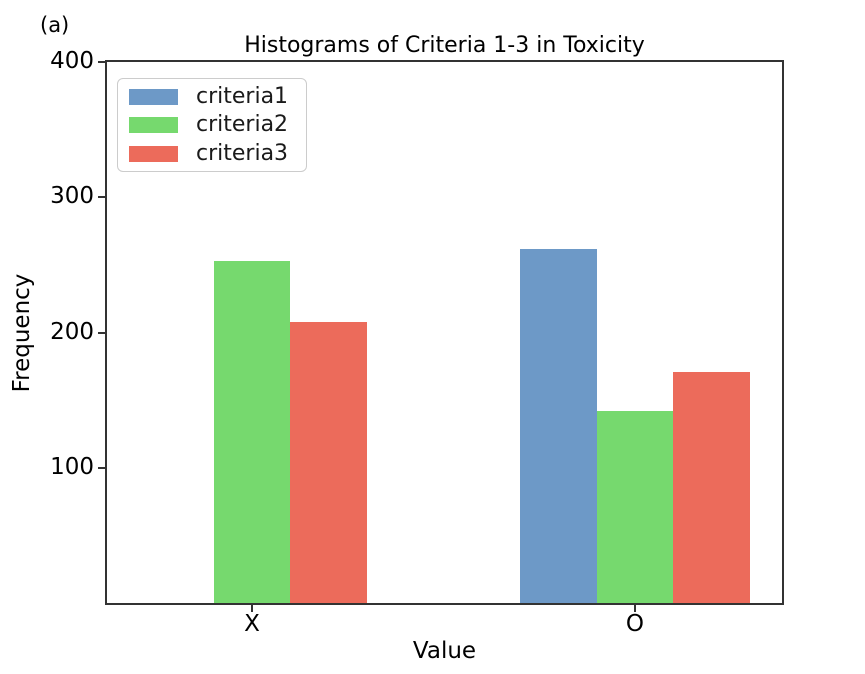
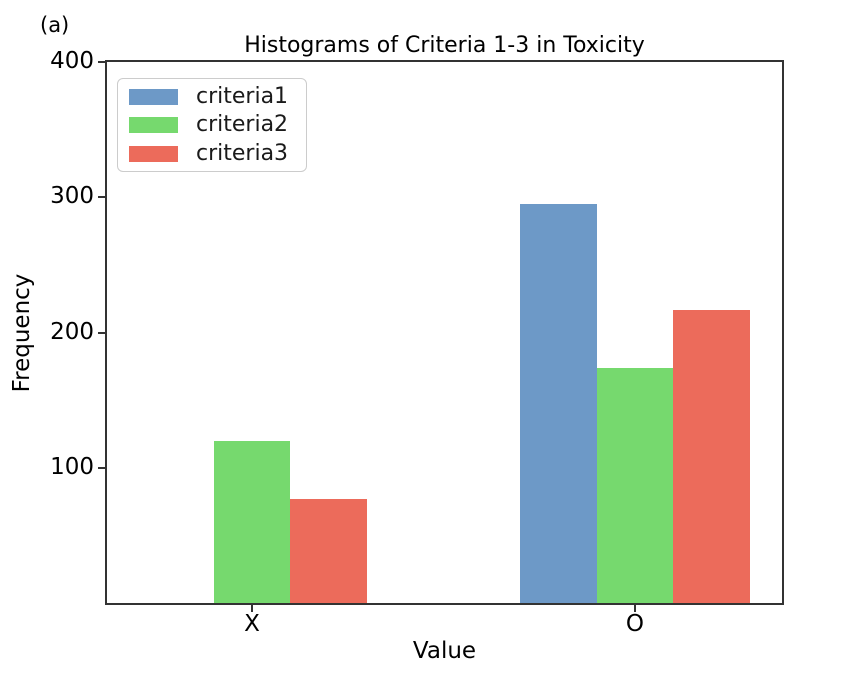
criteria2/X: 253 -> 120
criteria3/X: 208 -> 77
criteria1/O: 262 -> 295
criteria2/O: 142 -> 174
criteria3/O: 171 -> 217
